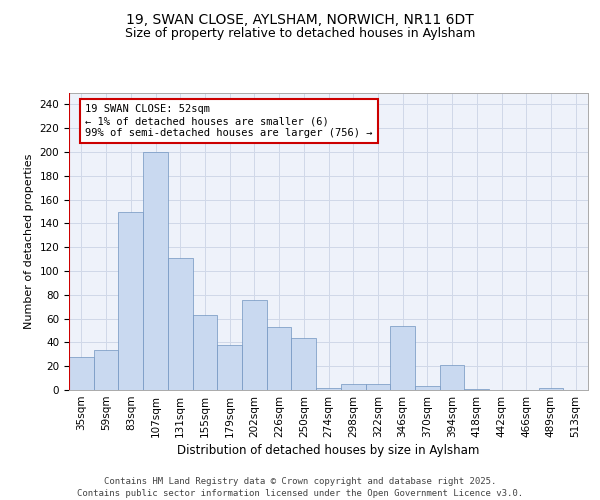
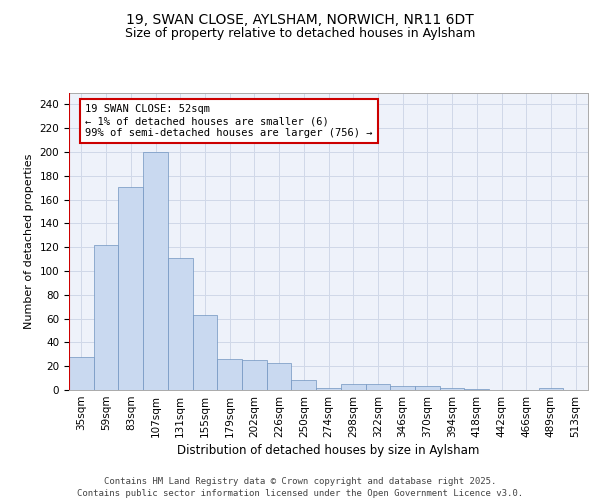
59sqm: 34 -> 122
83sqm: 150 -> 171
179sqm: 38 -> 26
202sqm: 76 -> 25
226sqm: 53 -> 23
250sqm: 44 -> 8
346sqm: 54 -> 3
394sqm: 21 -> 2
